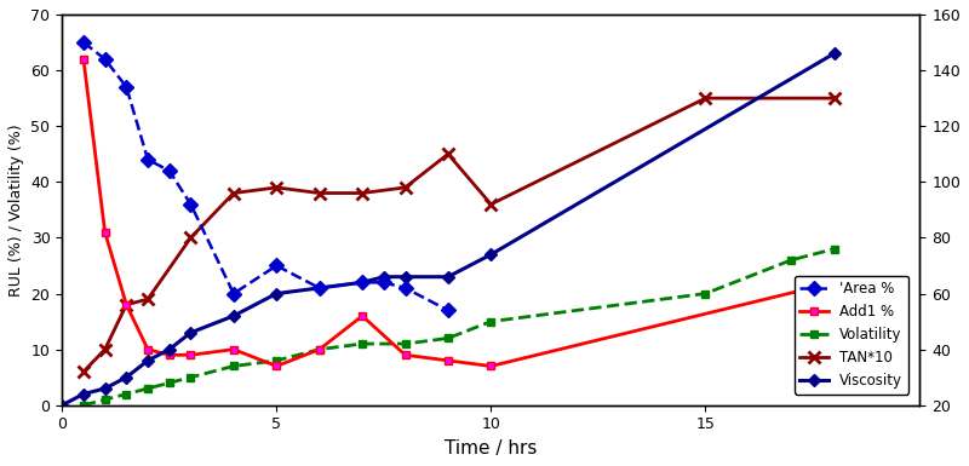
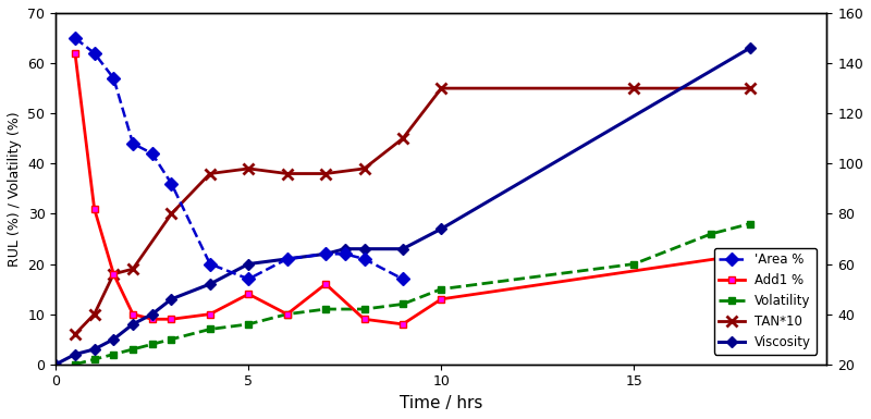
'Area %/5: 25 -> 17
Add1 %/5: 7 -> 14
Add1 %/10: 7 -> 13
TAN*10/10: 36 -> 55
